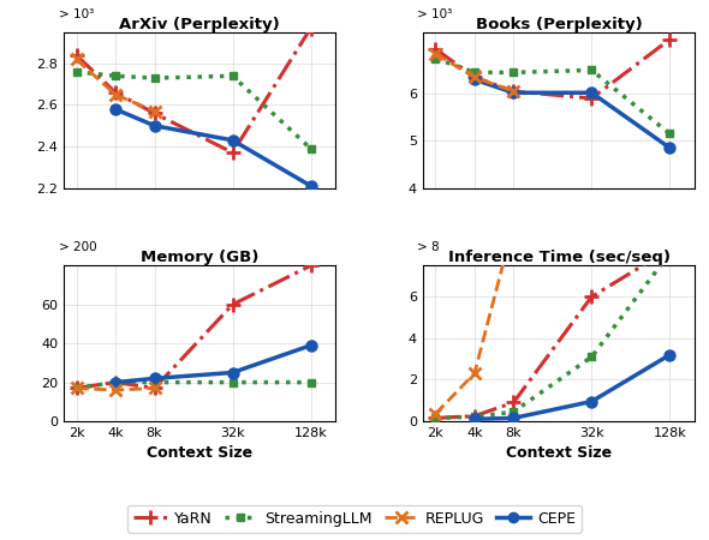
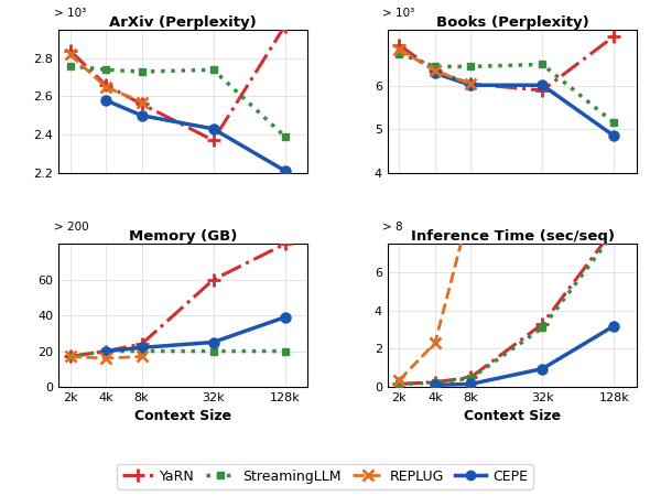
Memory (GB)/YaRN/8k: 17 -> 24
Inference Time (sec/seq)/YaRN/8k: 0.9 -> 0.5
Inference Time (sec/seq)/YaRN/32k: 6.0 -> 3.3
